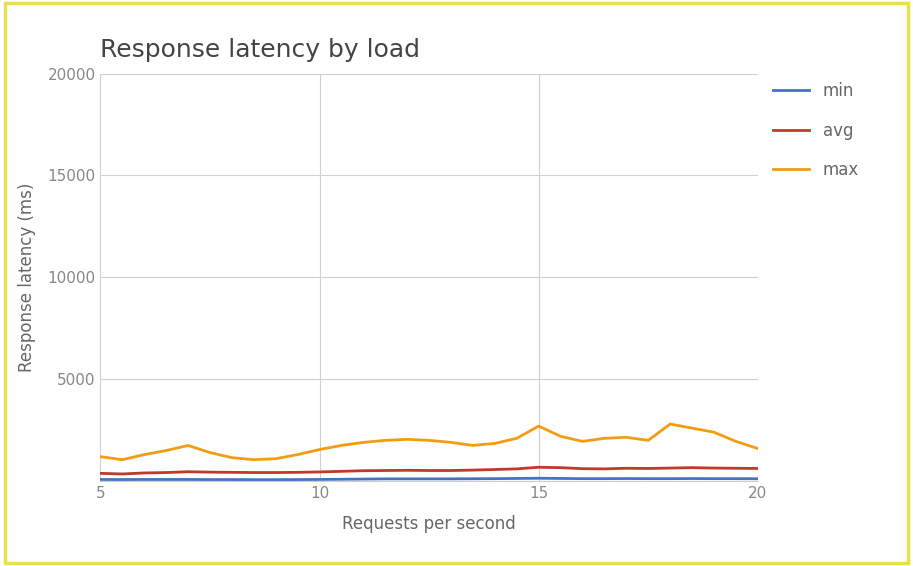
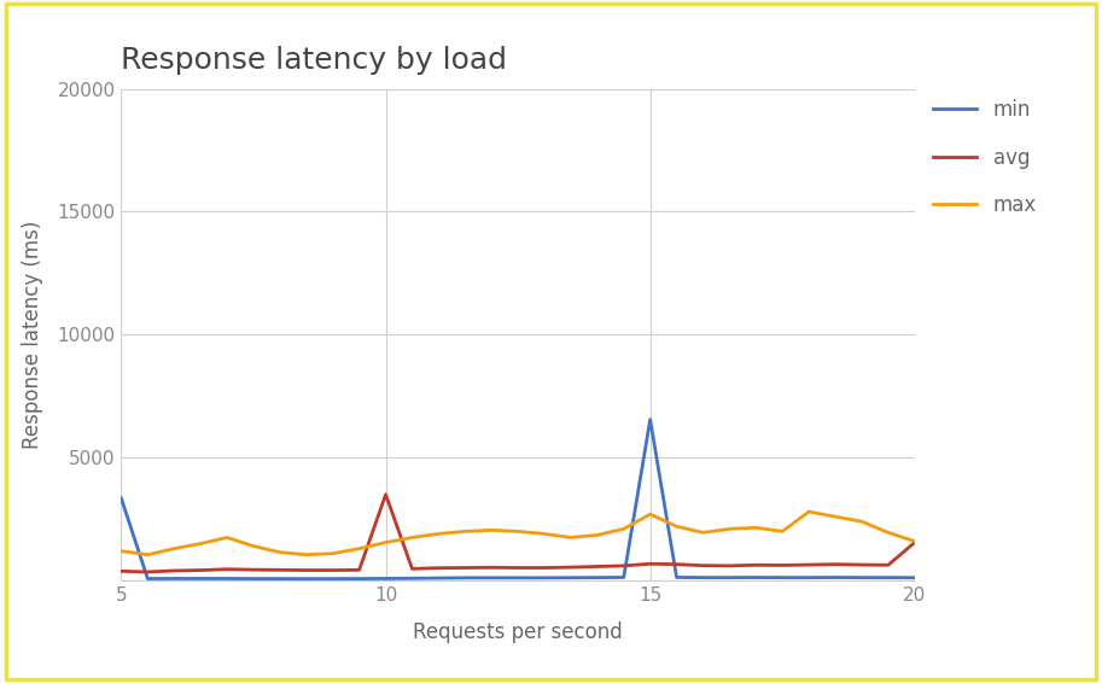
min/5: 80 -> 3350
avg/10: 450 -> 3500
min/15: 140 -> 6550
avg/20: 620 -> 1550
